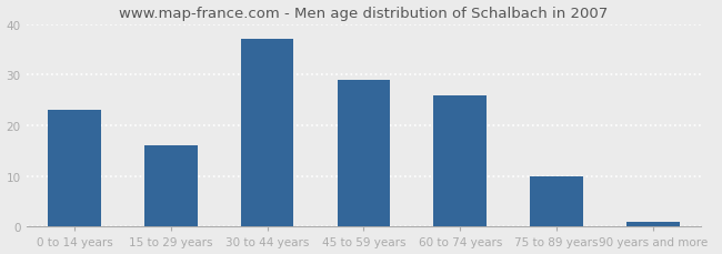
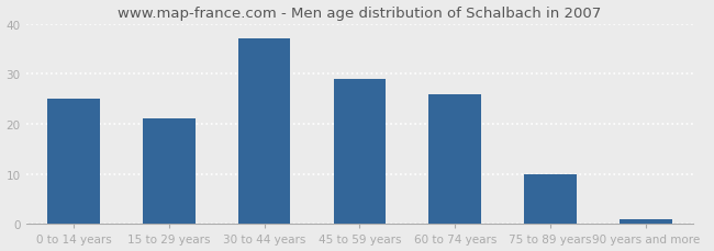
0 to 14 years: 23 -> 25
15 to 29 years: 16 -> 21
